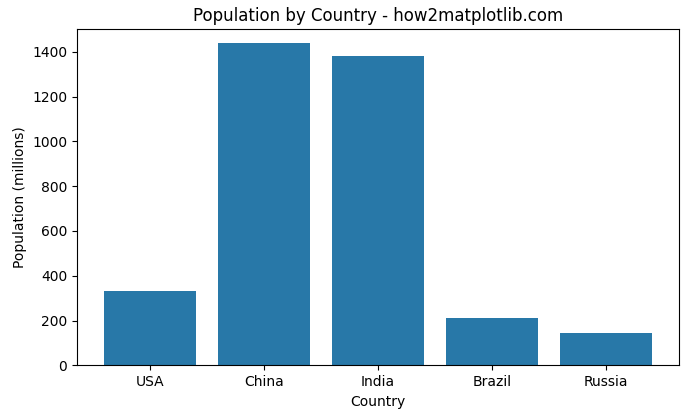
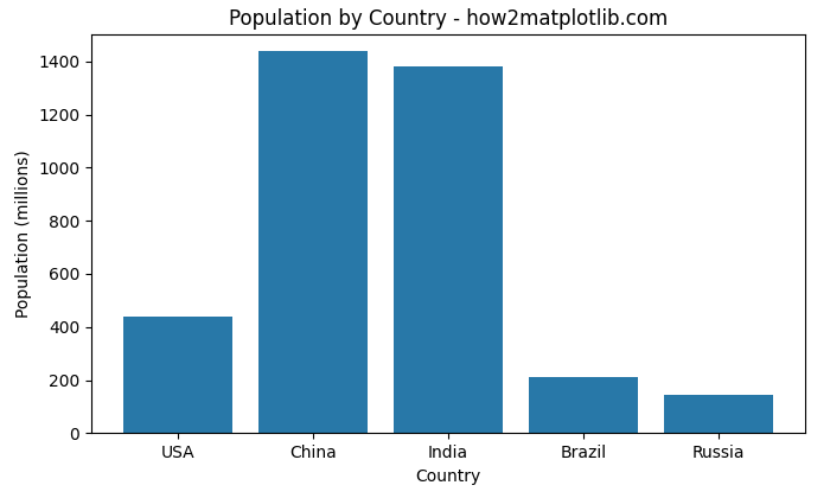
USA: 331 -> 440
